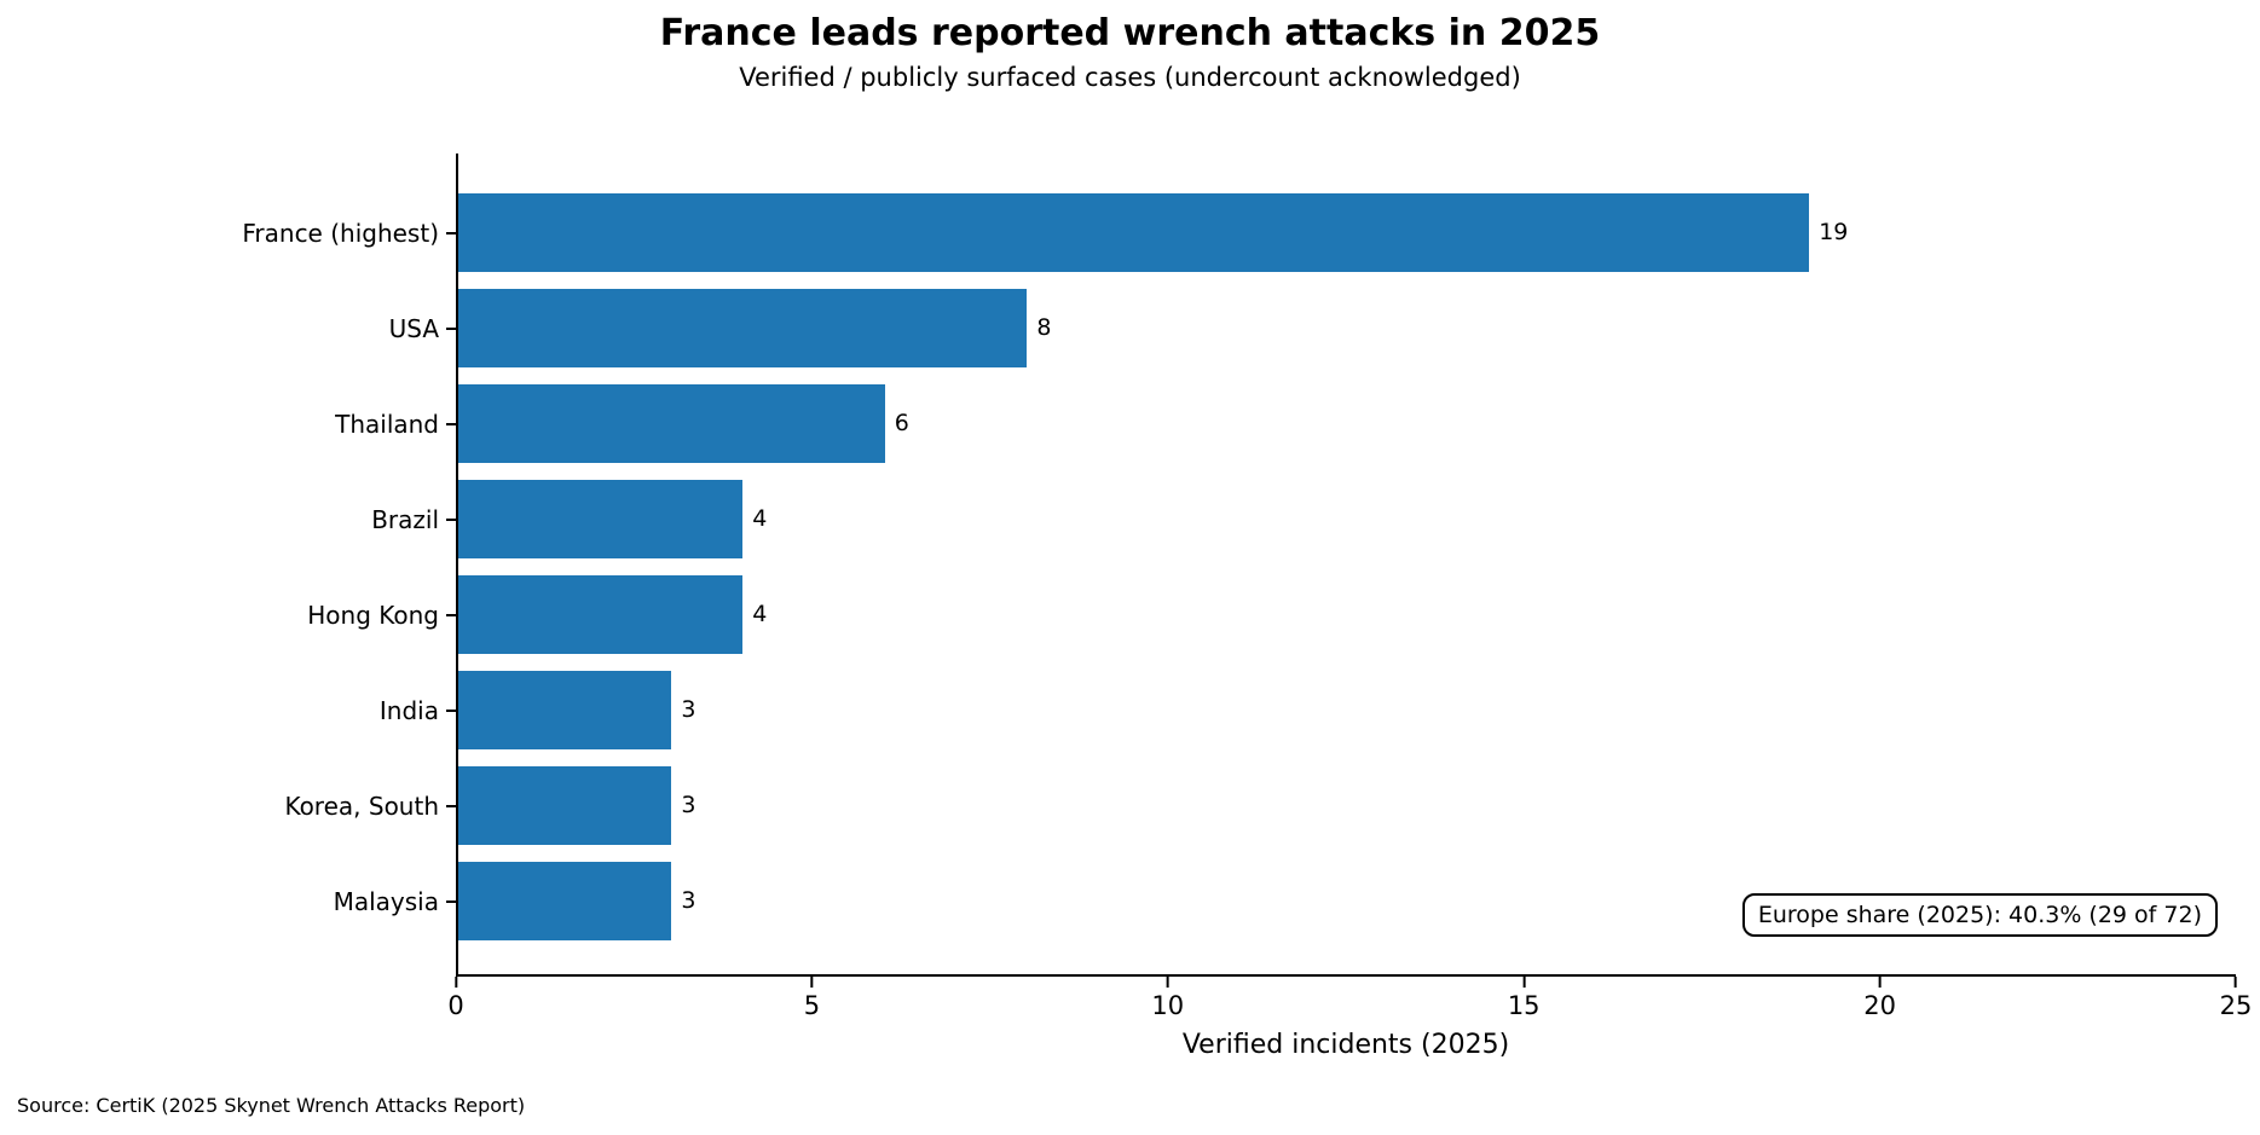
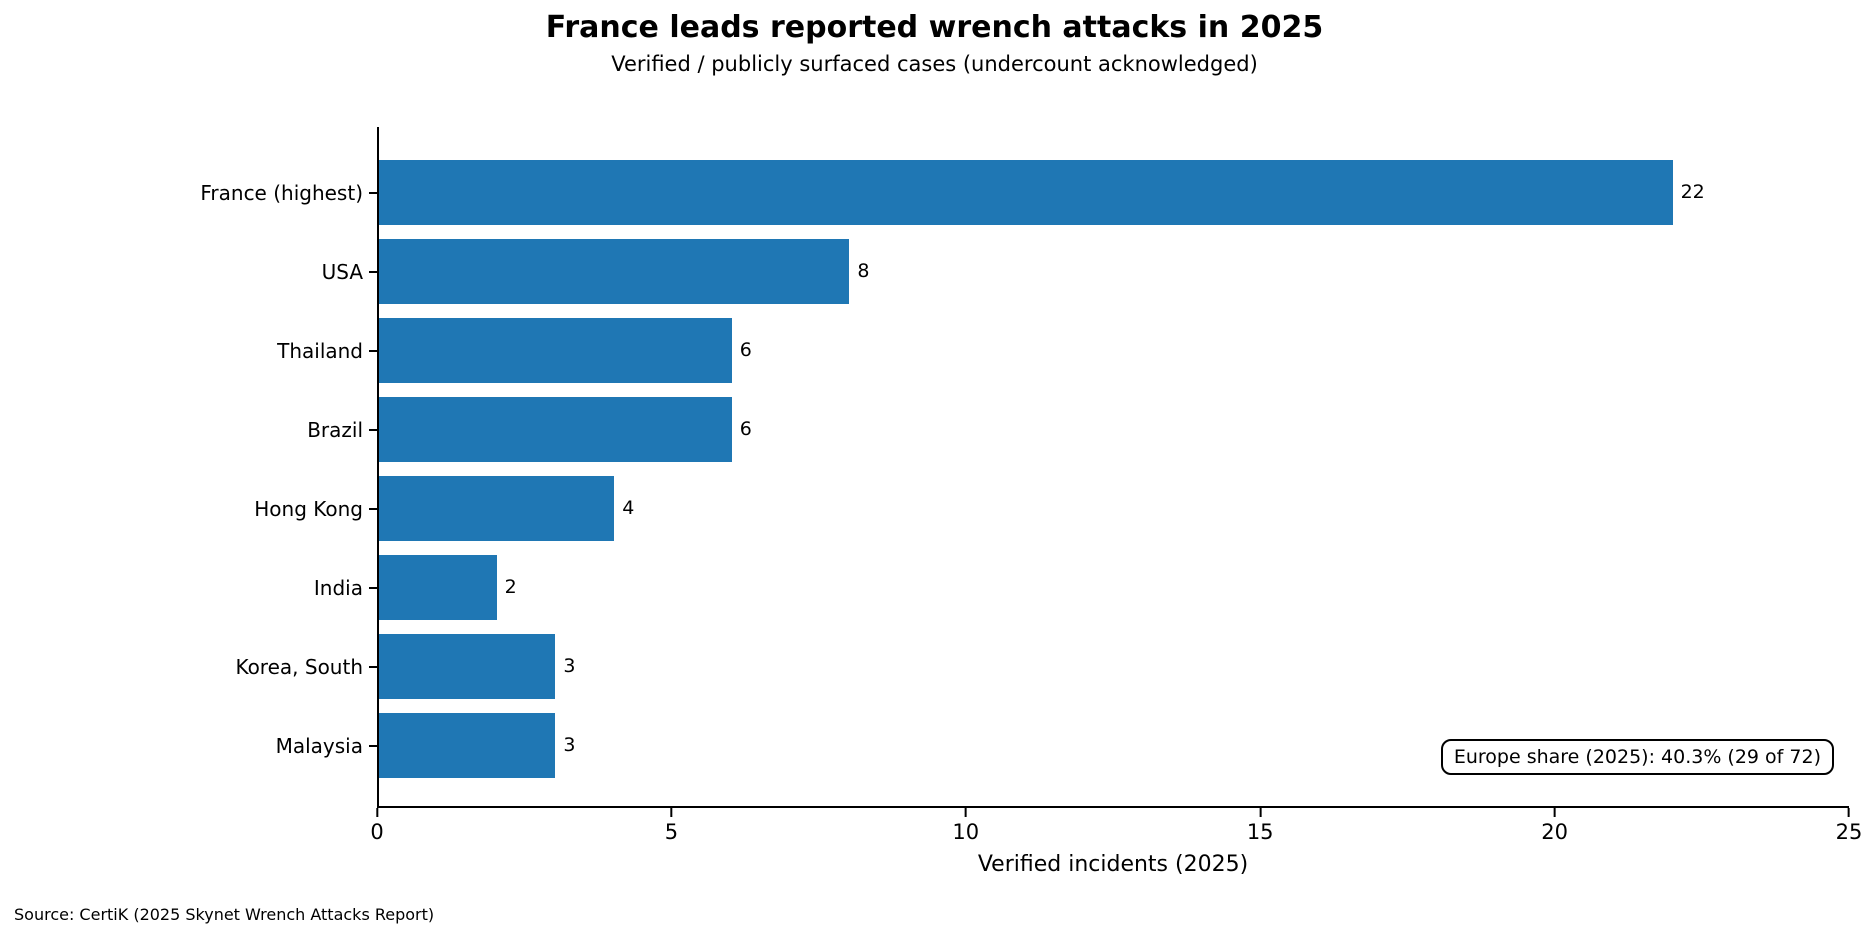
France (highest): 19 -> 22
Brazil: 4 -> 6
India: 3 -> 2
